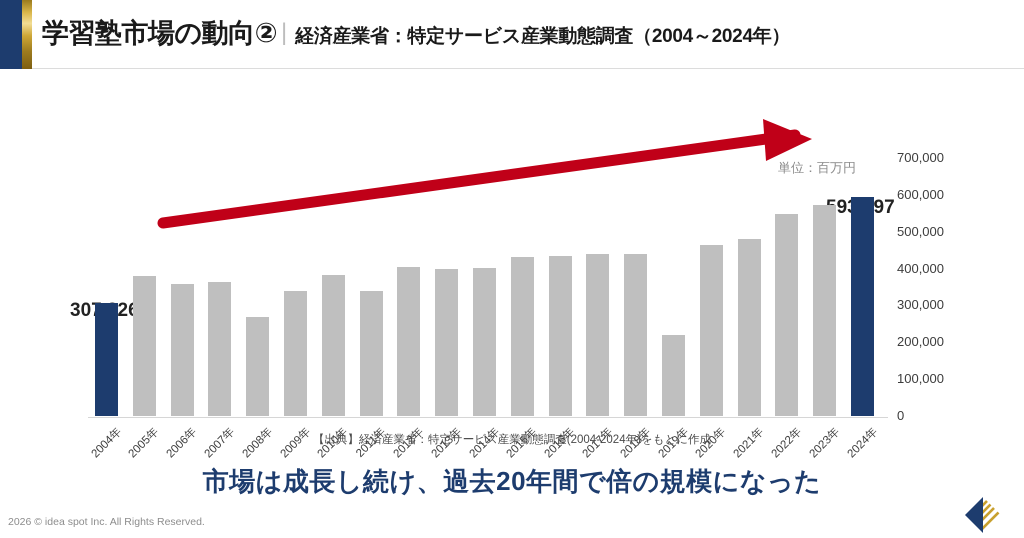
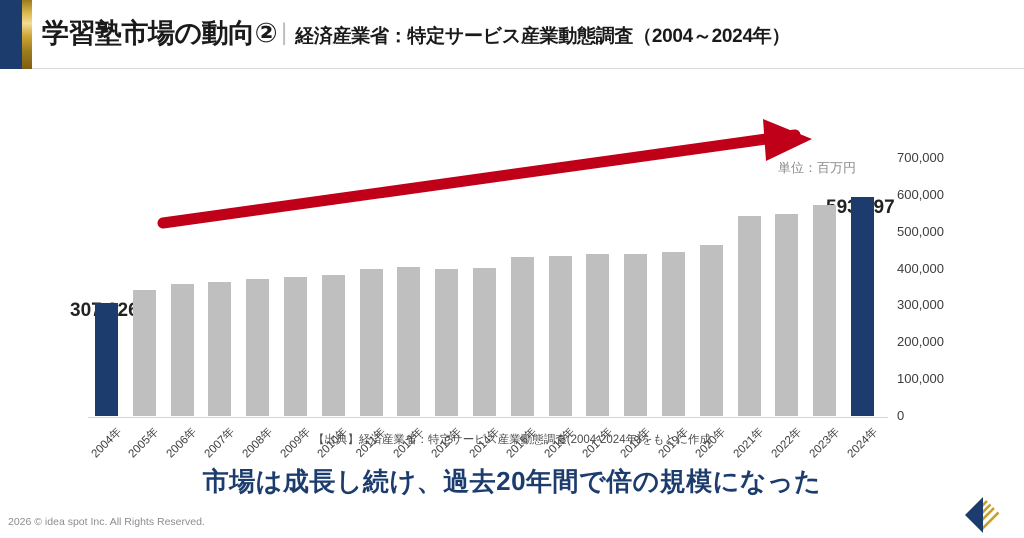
2005年: 380000 -> 340000
2008年: 270000 -> 370000
2009年: 340000 -> 380000
2011年: 340000 -> 400000
2019年: 220000 -> 440000
2021年: 480000 -> 540000
